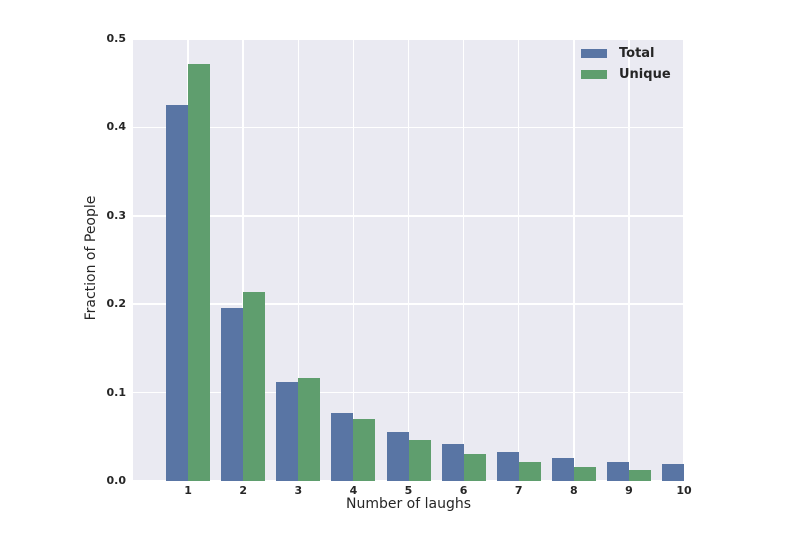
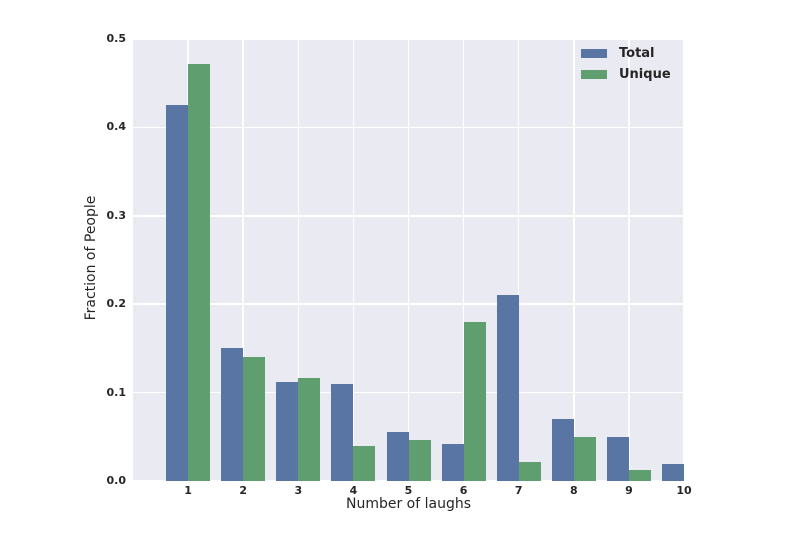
Total/2: 0.20 -> 0.15
Unique/2: 0.21 -> 0.14
Total/4: 0.08 -> 0.11
Unique/4: 0.07 -> 0.04
Unique/6: 0.03 -> 0.18
Total/7: 0.03 -> 0.21
Total/8: 0.03 -> 0.07
Unique/8: 0.02 -> 0.05
Total/9: 0.02 -> 0.05
